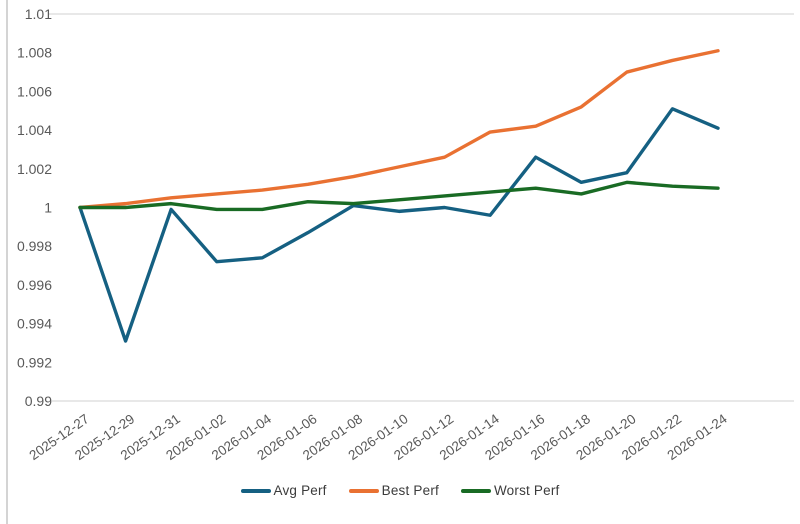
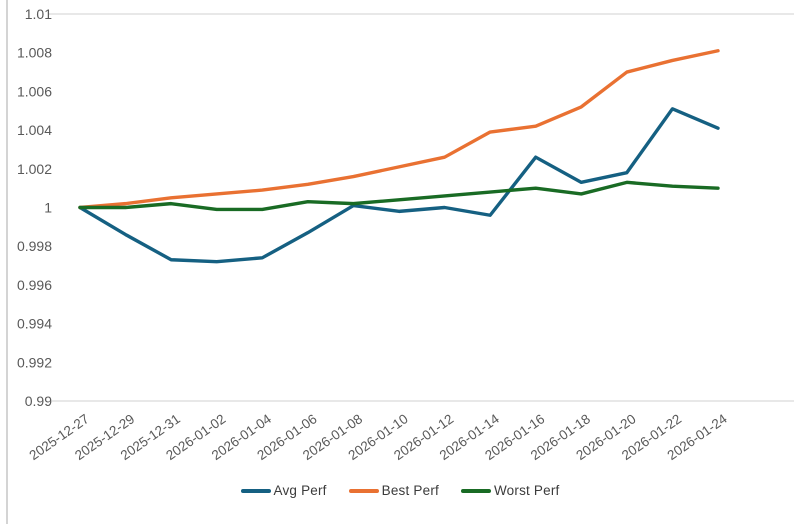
Avg Perf/2025-12-29: 0.9931 -> 0.9986
Avg Perf/2025-12-31: 0.9999 -> 0.9973
